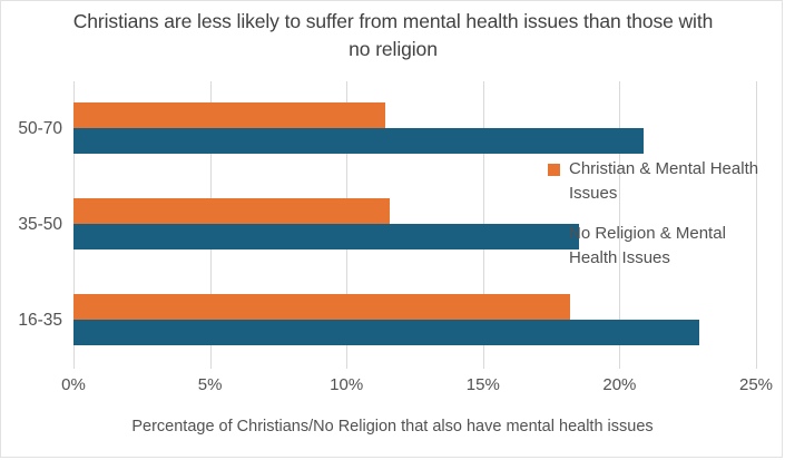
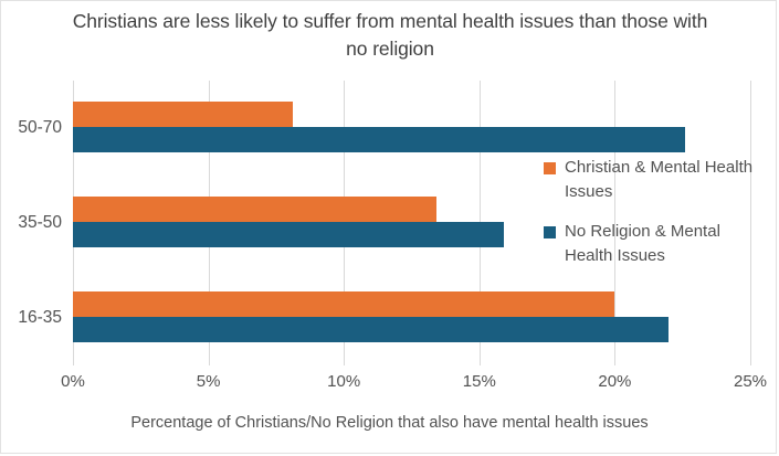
Christian & Mental Health Issues/16-35: 18.2% -> 20.0%
No Religion & Mental Health Issues/16-35: 22.9% -> 22.0%
Christian & Mental Health Issues/35-50: 11.6% -> 13.4%
No Religion & Mental Health Issues/35-50: 18.5% -> 15.9%
Christian & Mental Health Issues/50-70: 11.4% -> 8.1%
No Religion & Mental Health Issues/50-70: 20.9% -> 22.6%
